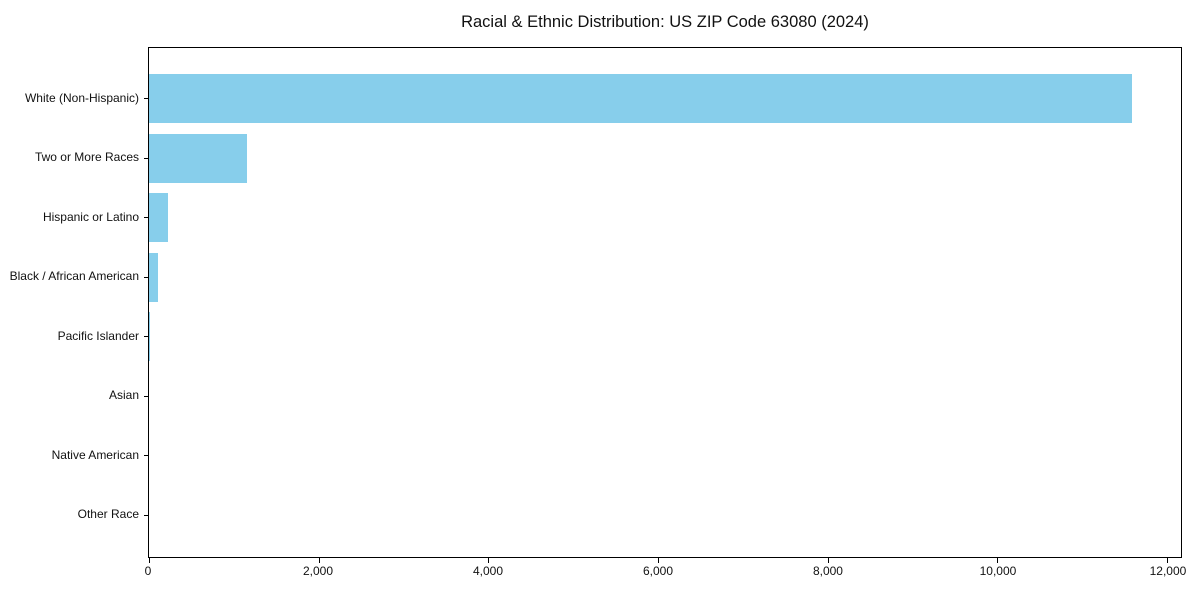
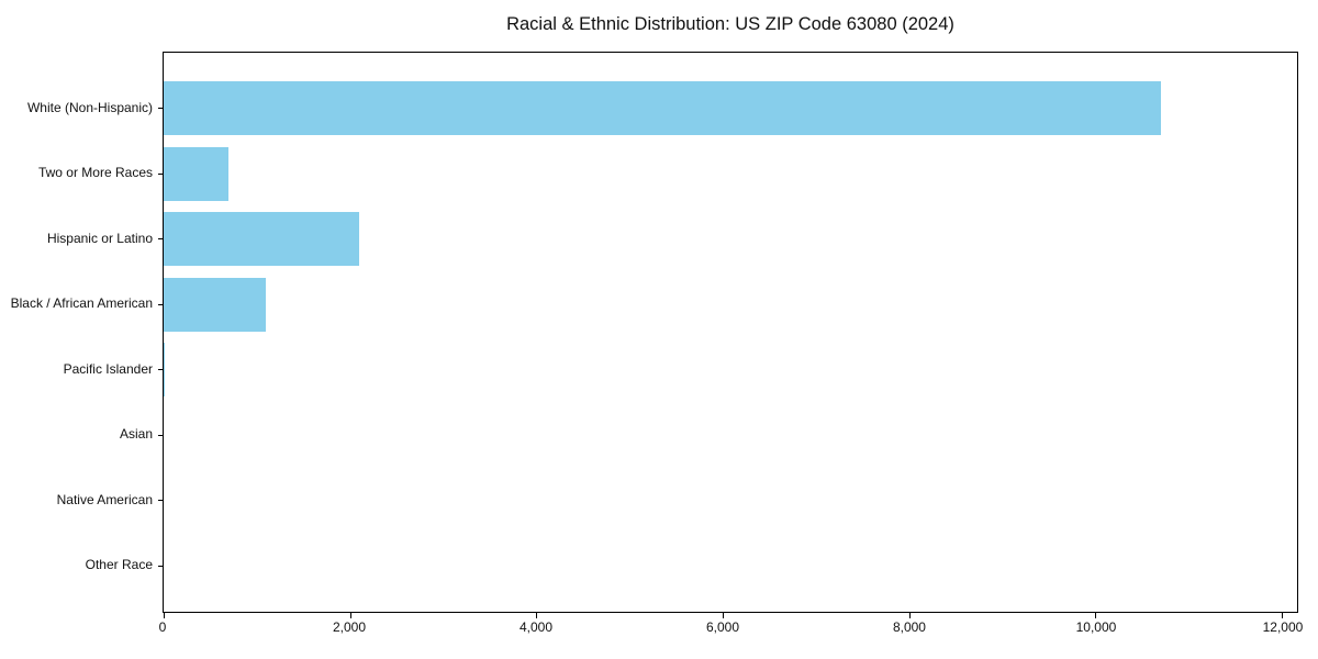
White (Non-Hispanic): 11600 -> 10700
Two or More Races: 1200 -> 700
Hispanic or Latino: 200 -> 2100
Black / African American: 100 -> 1100
